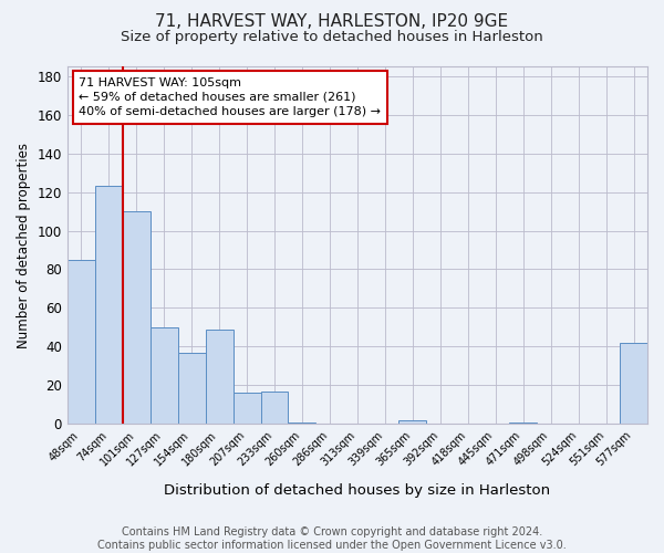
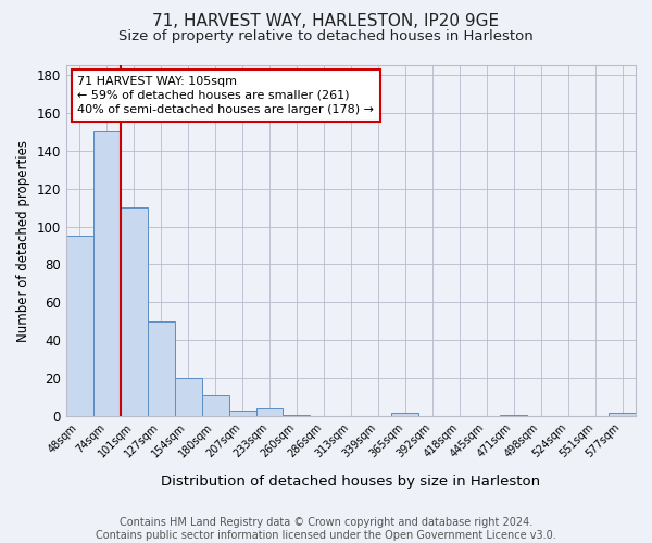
48sqm: 85 -> 95
74sqm: 123 -> 150
154sqm: 37 -> 20
180sqm: 49 -> 11
207sqm: 16 -> 3
233sqm: 17 -> 4
577sqm: 42 -> 2
